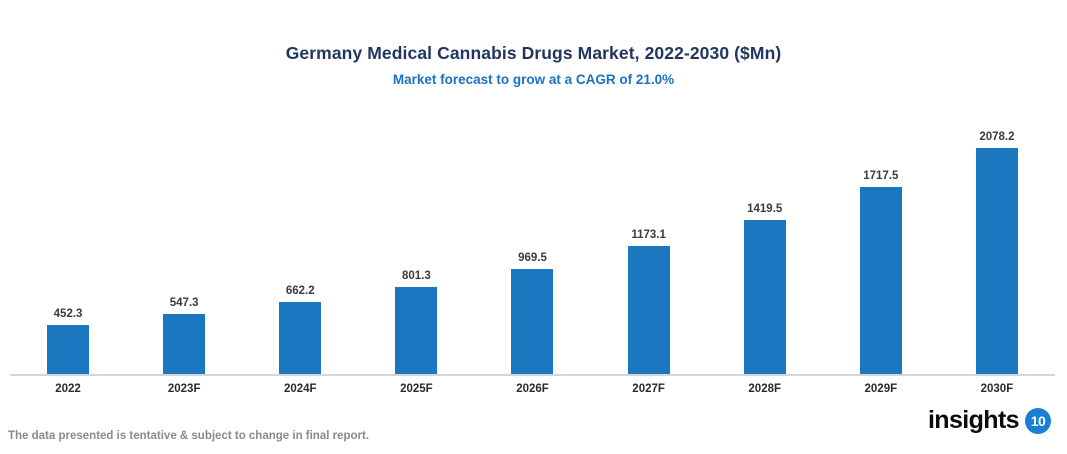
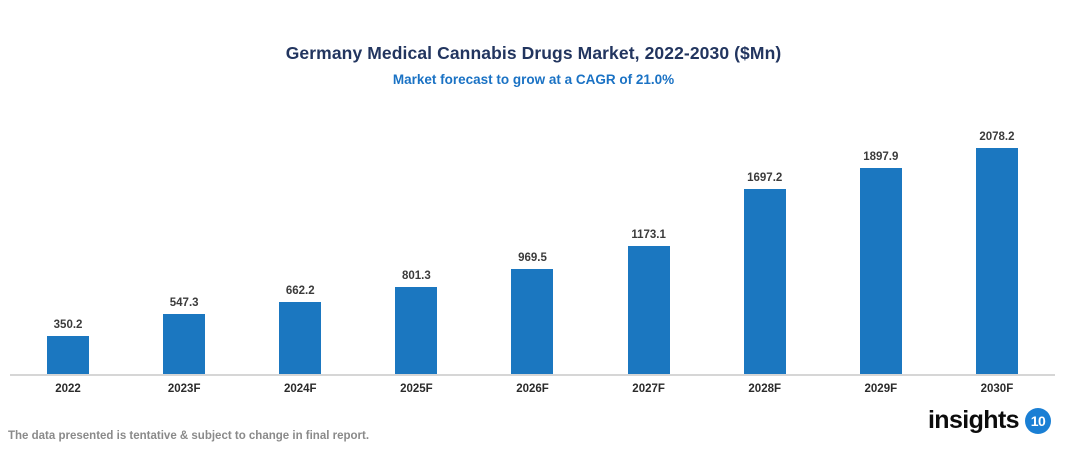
2022: 452.3 -> 350.2
2028F: 1419.5 -> 1697.2
2029F: 1717.5 -> 1897.9
